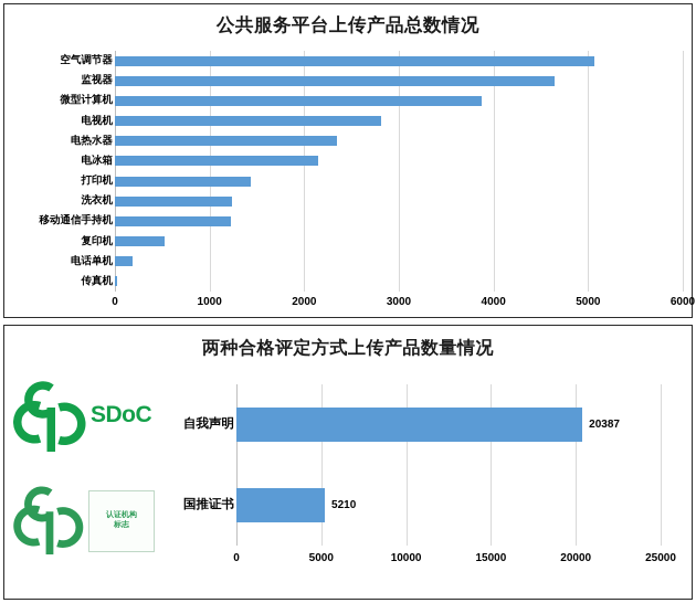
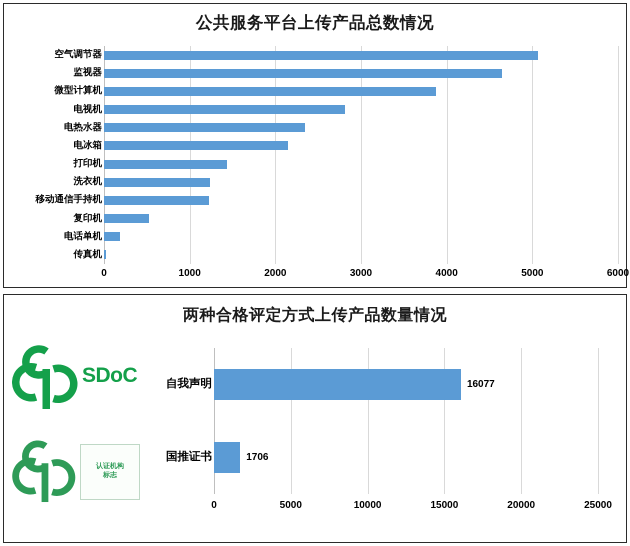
两种合格评定方式上传产品数量情况/自我声明: 20387 -> 16077
两种合格评定方式上传产品数量情况/国推证书: 5210 -> 1706
